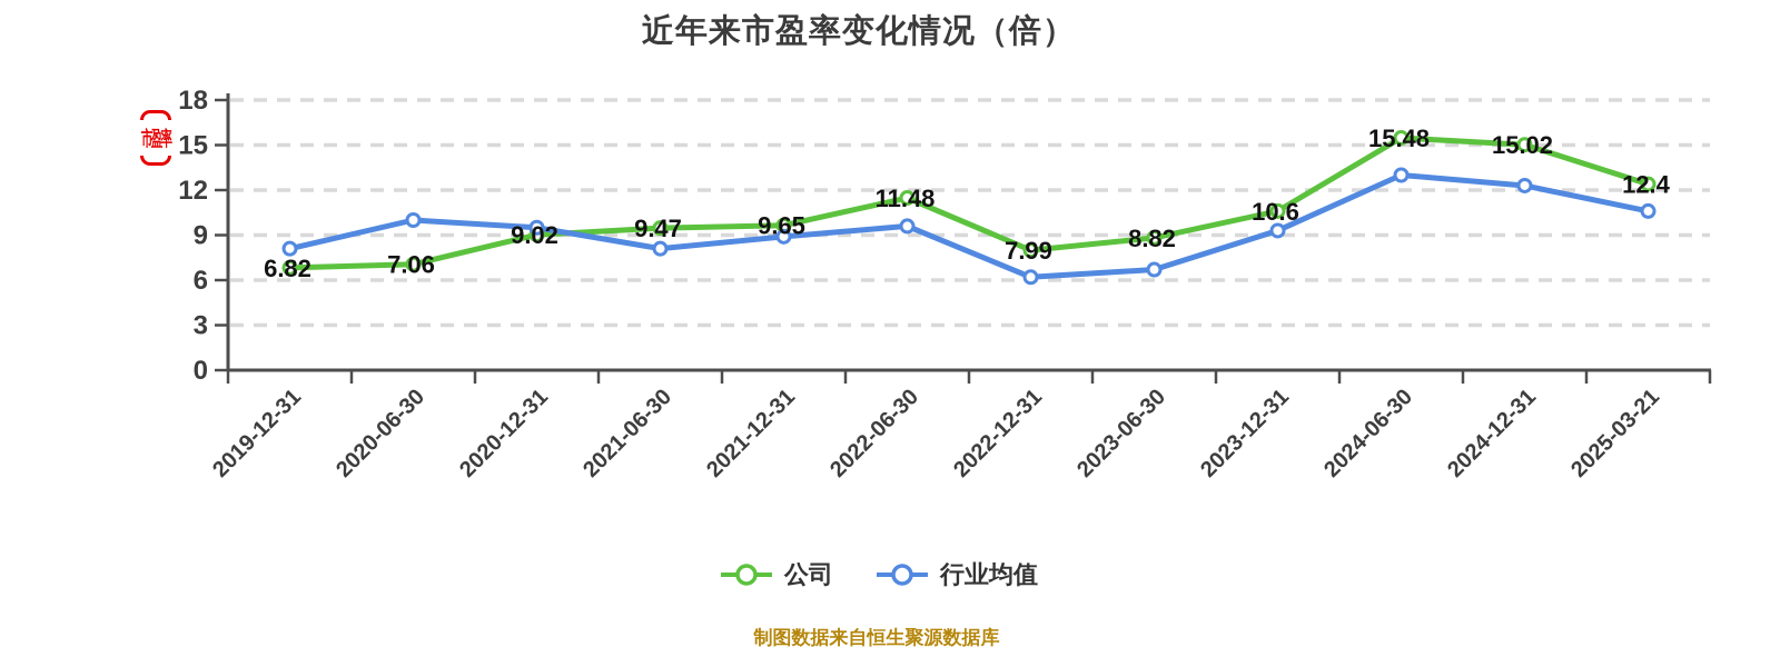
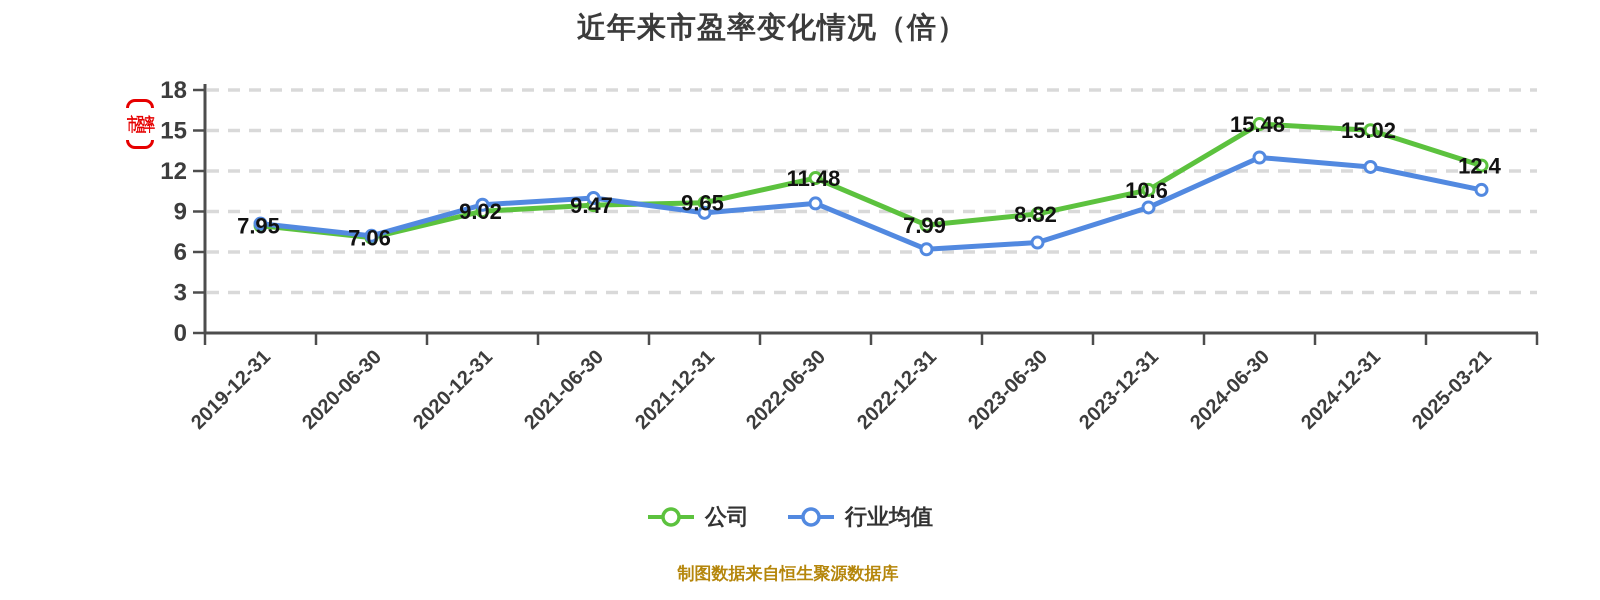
公司/2019-12-31: 6.82 -> 7.95
行业均值/2020-06-30: 10.0 -> 7.2
行业均值/2021-06-30: 8.1 -> 10.0
